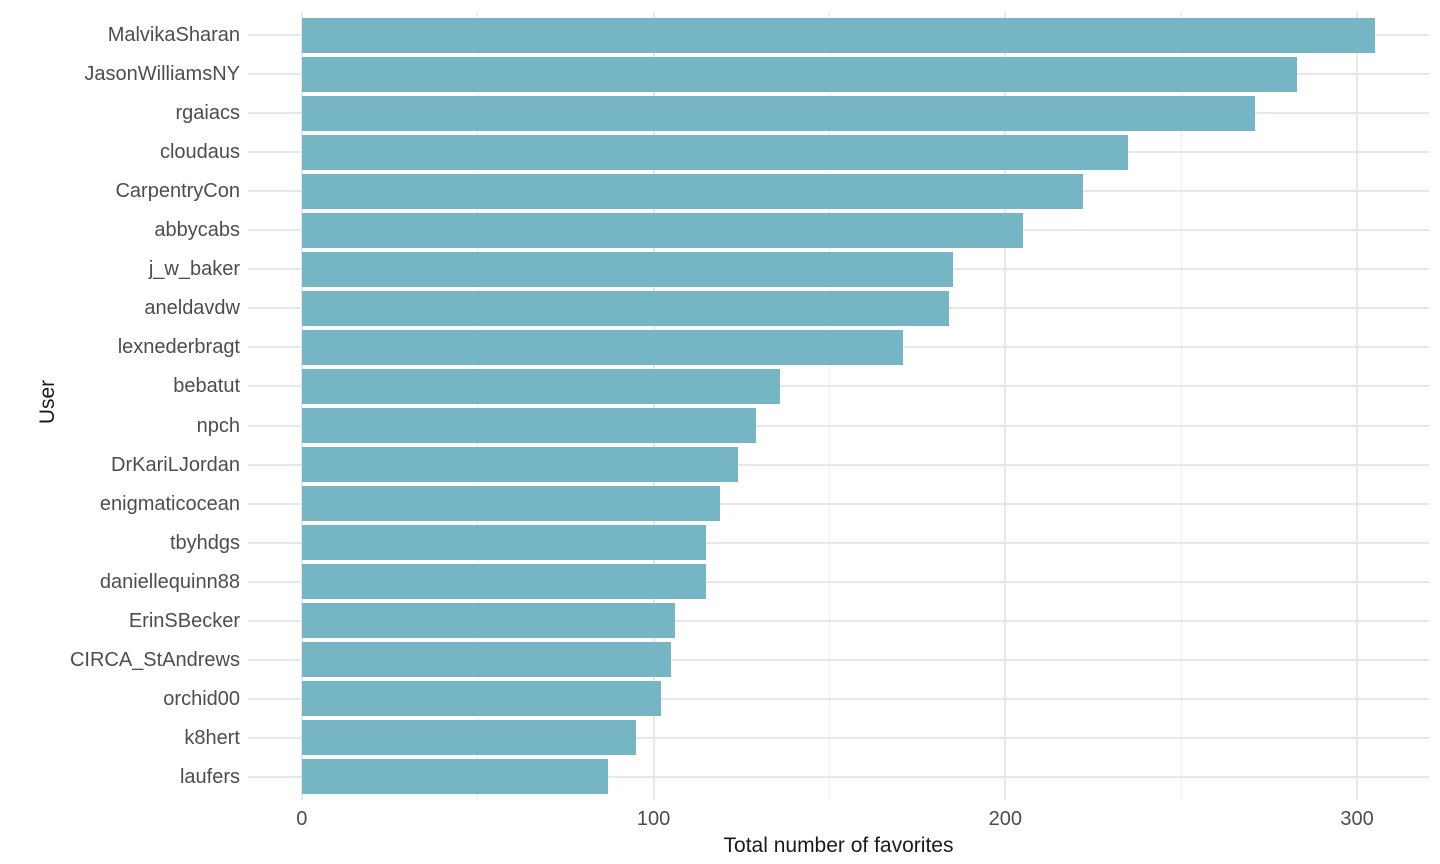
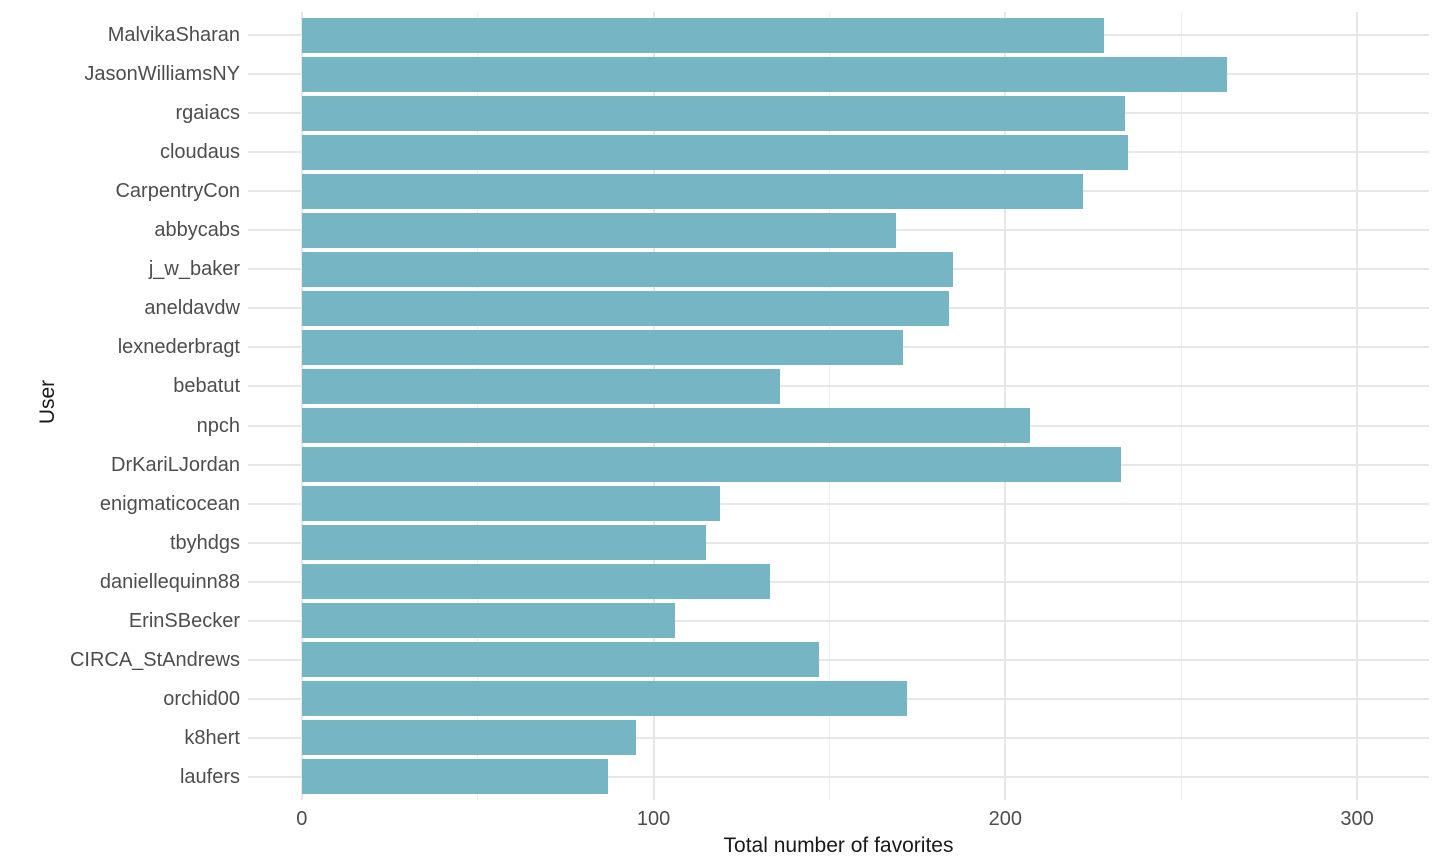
MalvikaSharan: 305 -> 228
JasonWilliamsNY: 283 -> 263
rgaiacs: 271 -> 234
abbycabs: 205 -> 169
npch: 129 -> 207
DrKariLJordan: 124 -> 233
daniellequinn88: 115 -> 133
CIRCA_StAndrews: 105 -> 147
orchid00: 102 -> 172
